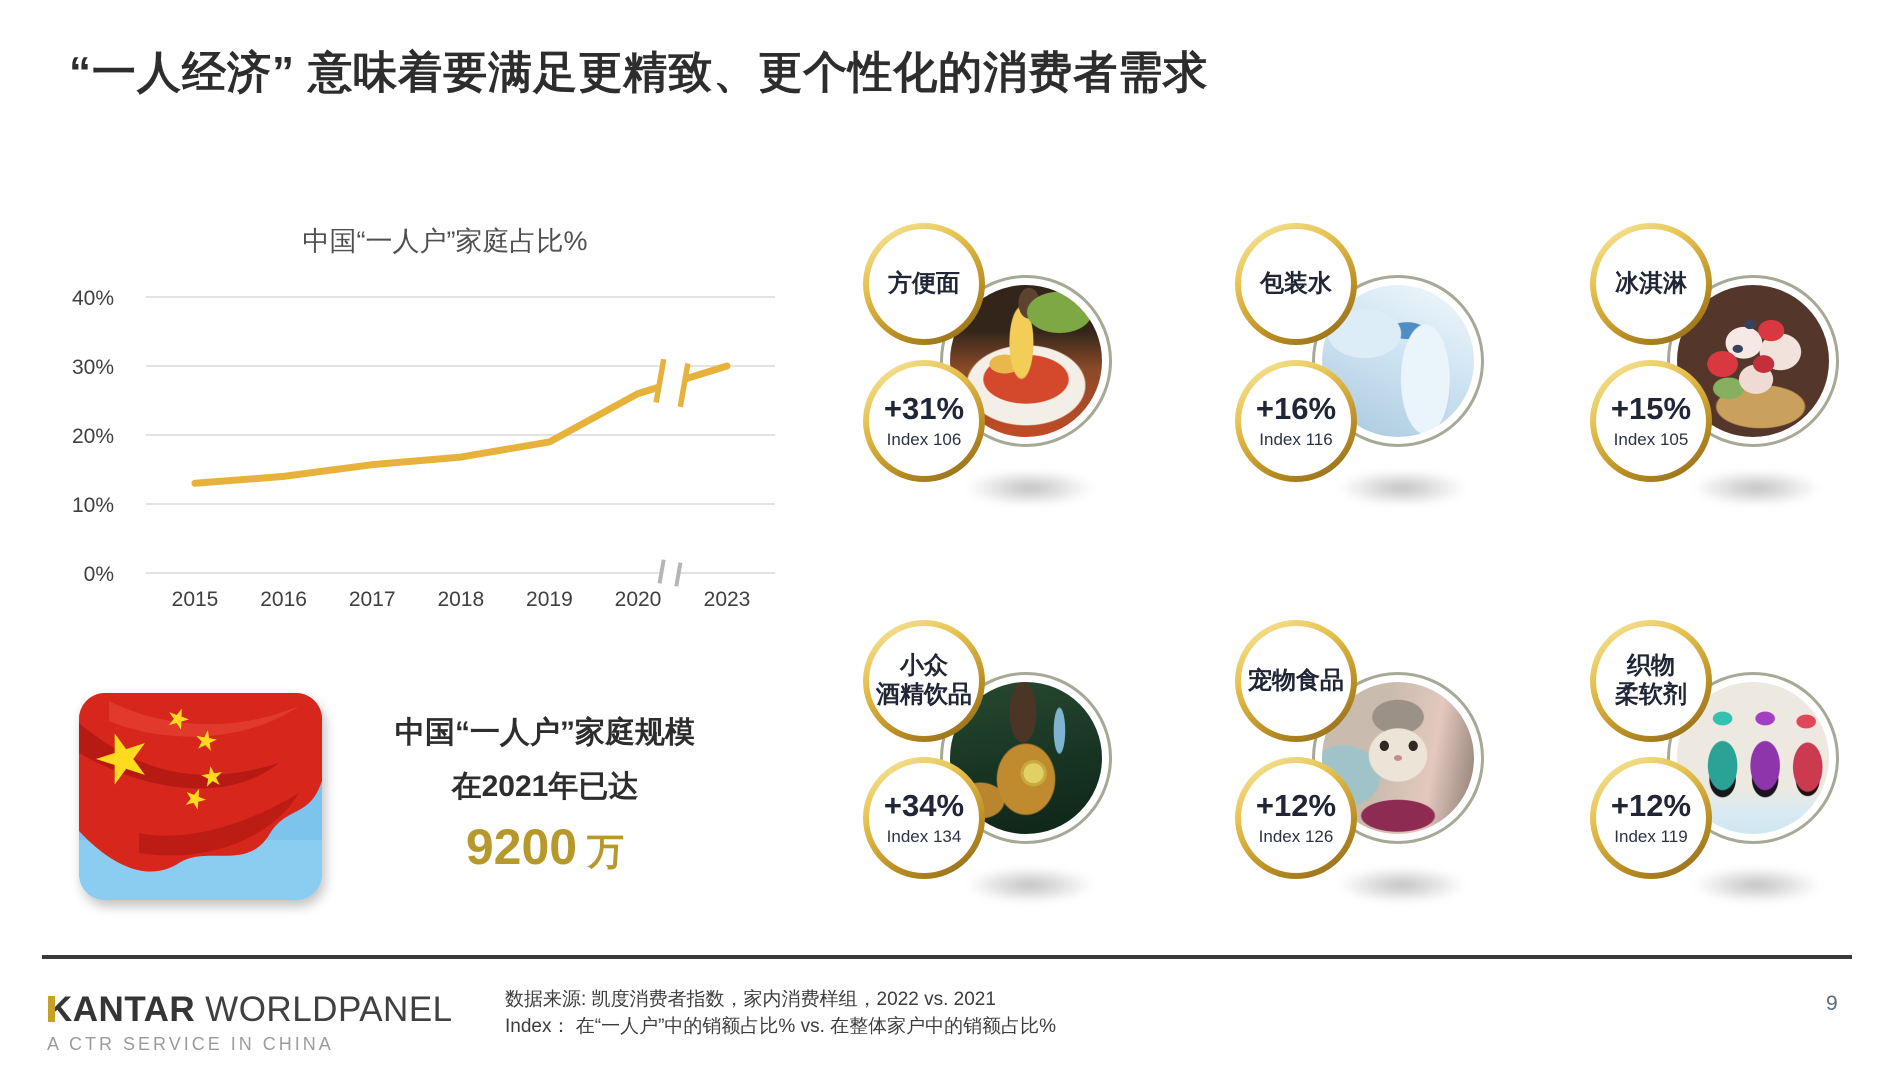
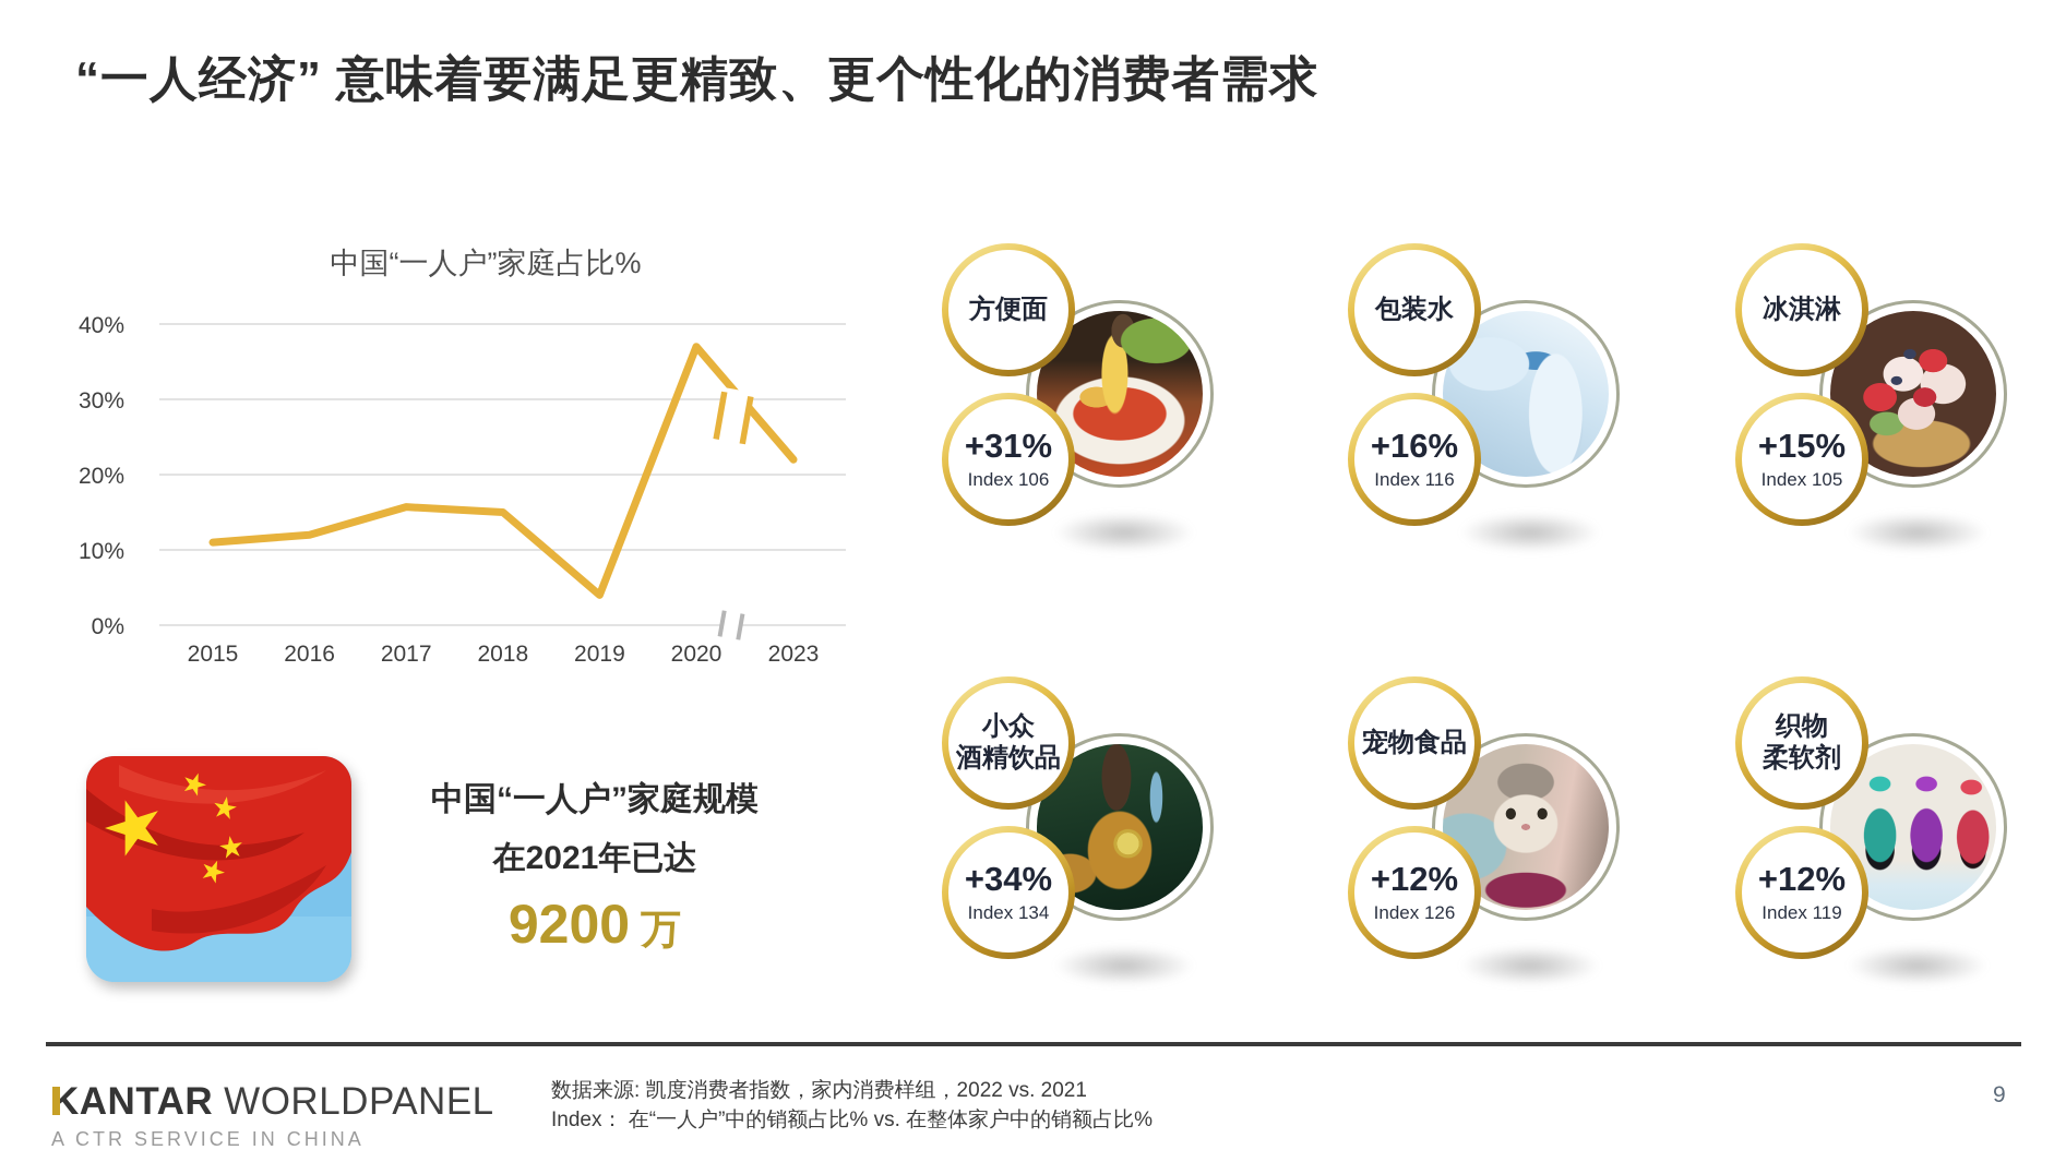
2015: 13% -> 11%
2016: 14% -> 12%
2018: 17% -> 15%
2019: 19% -> 4%
2020: 26% -> 37%
2023: 30% -> 22%
